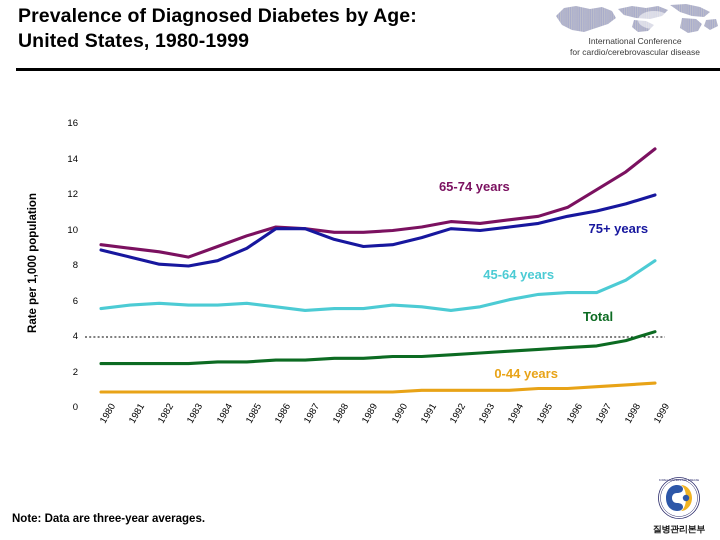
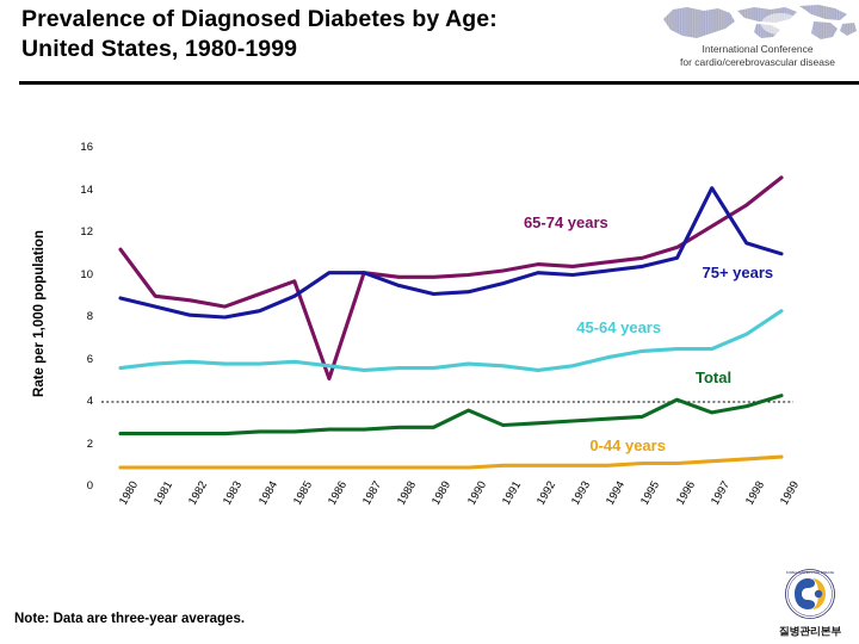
65-74 years/1980: 9.2 -> 11.2
65-74 years/1986: 10.2 -> 5.1
Total/1990: 2.9 -> 3.6
Total/1996: 3.4 -> 4.1
75+ years/1997: 11.1 -> 14.1
75+ years/1999: 12.0 -> 11.0
